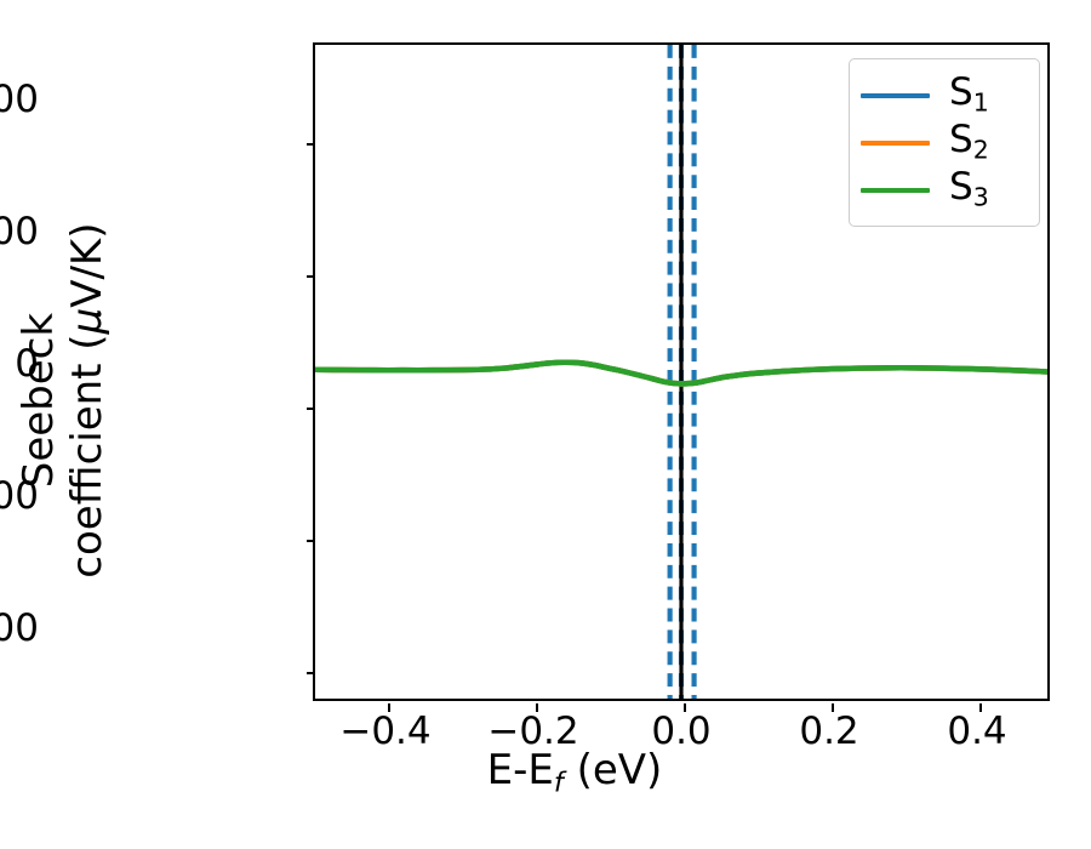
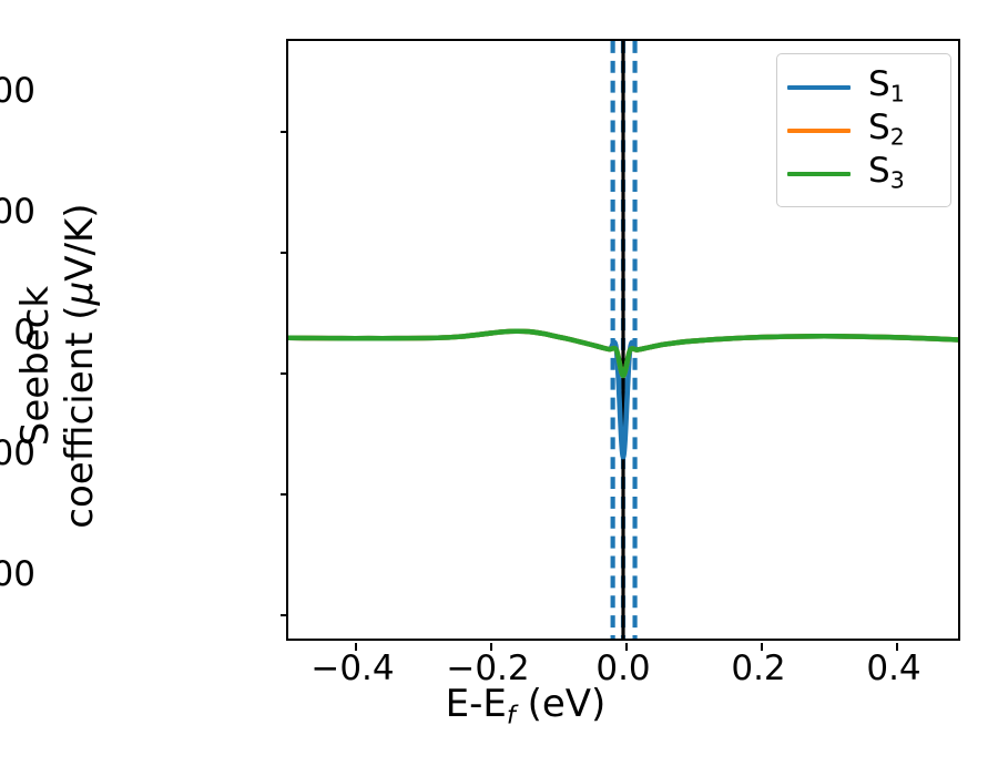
S1/0.0: -50 -> -490
S2/0.0: -50 -> -150
S3/0.0: -50 -> -150
